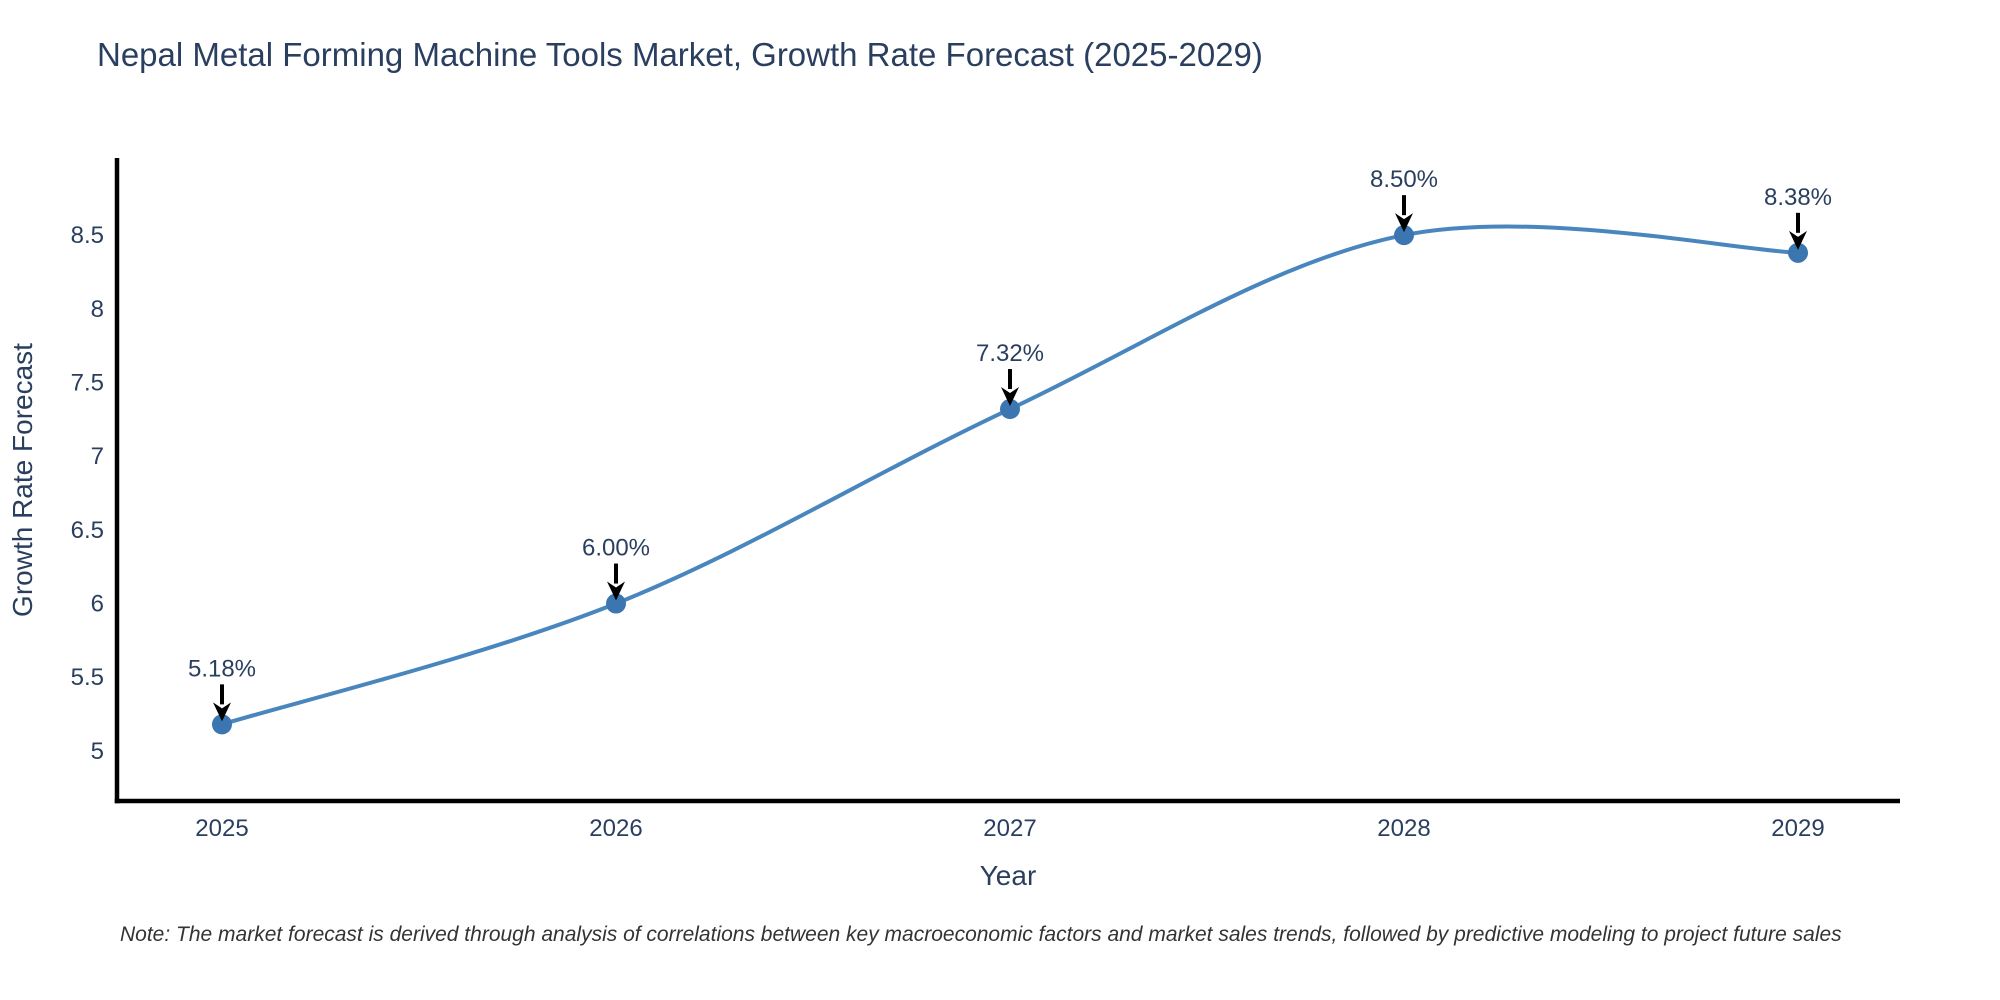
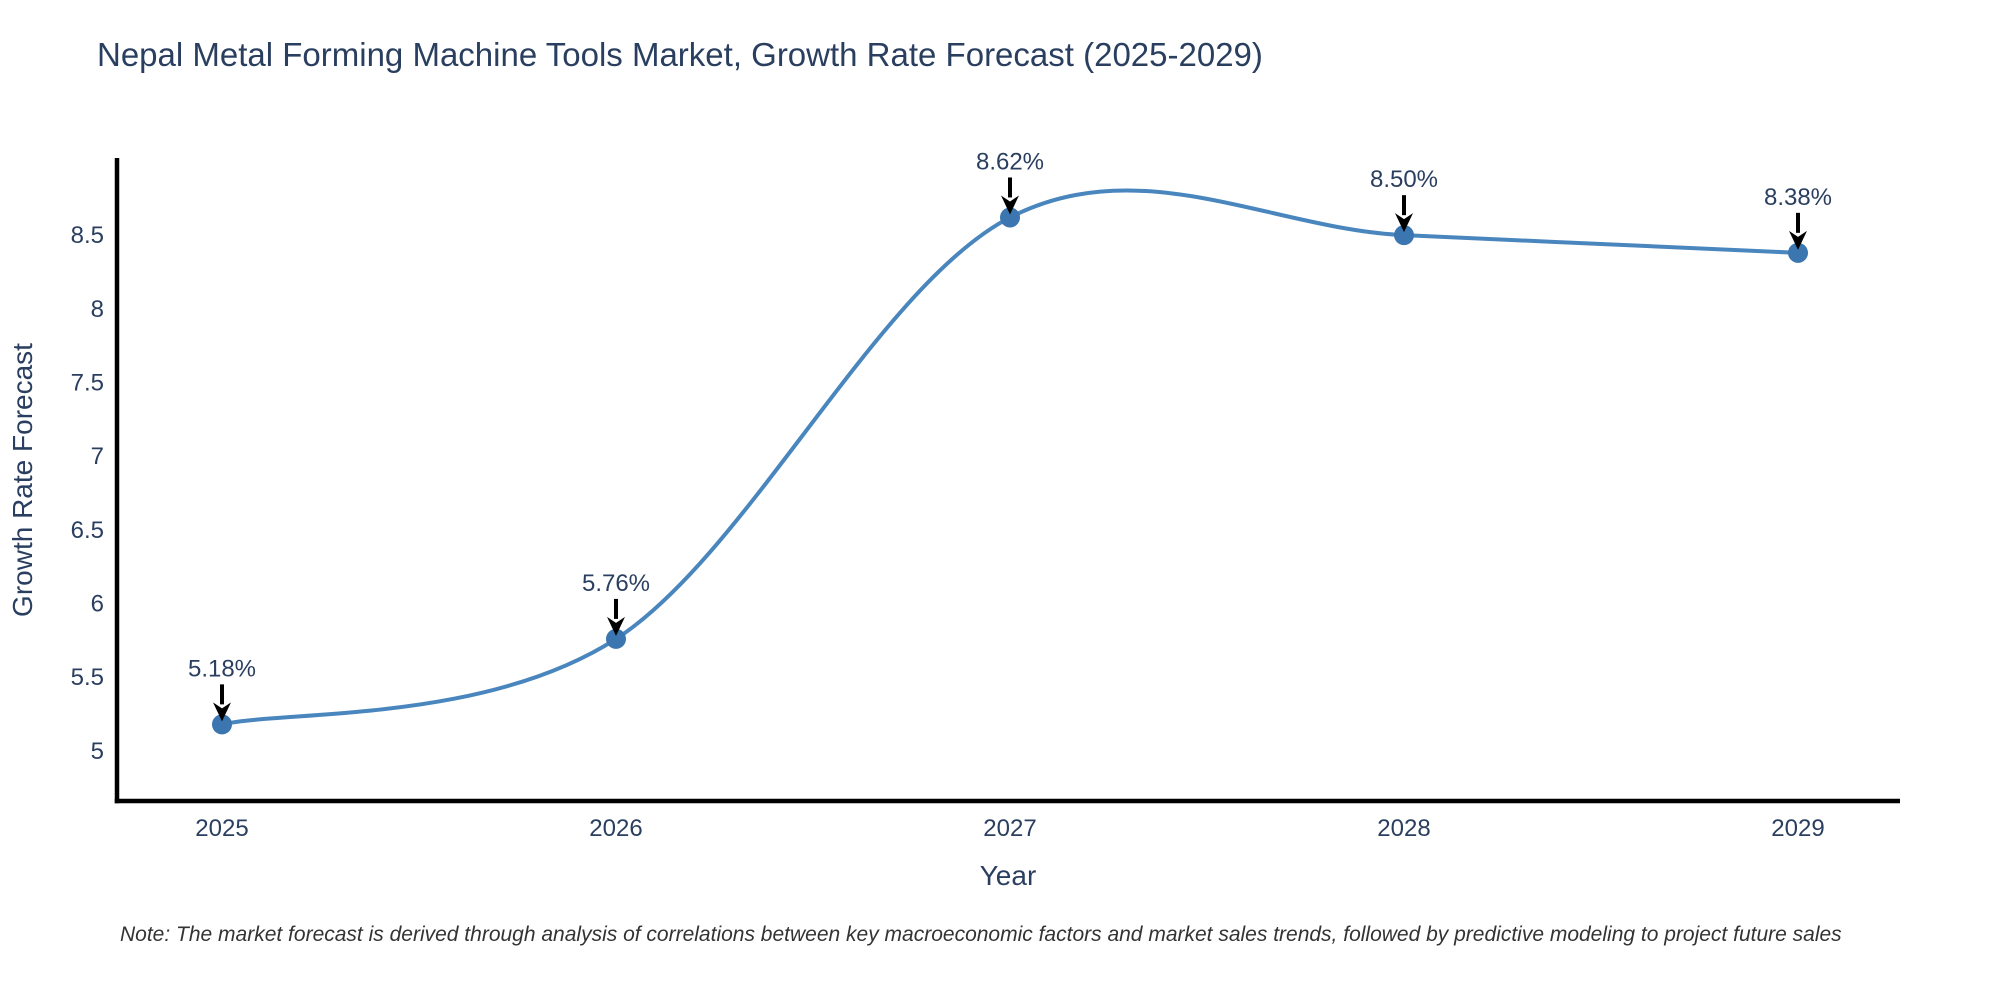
2026: 6.00% -> 5.76%
2027: 7.32% -> 8.62%
